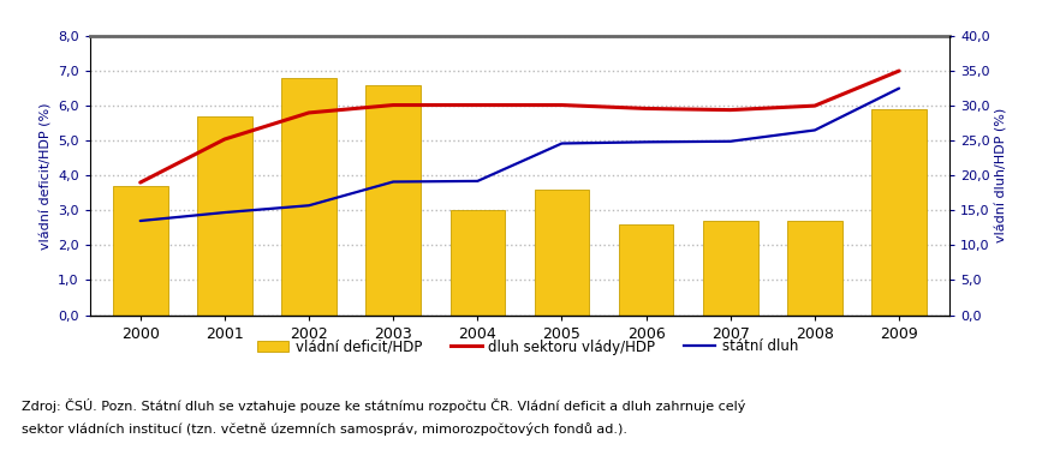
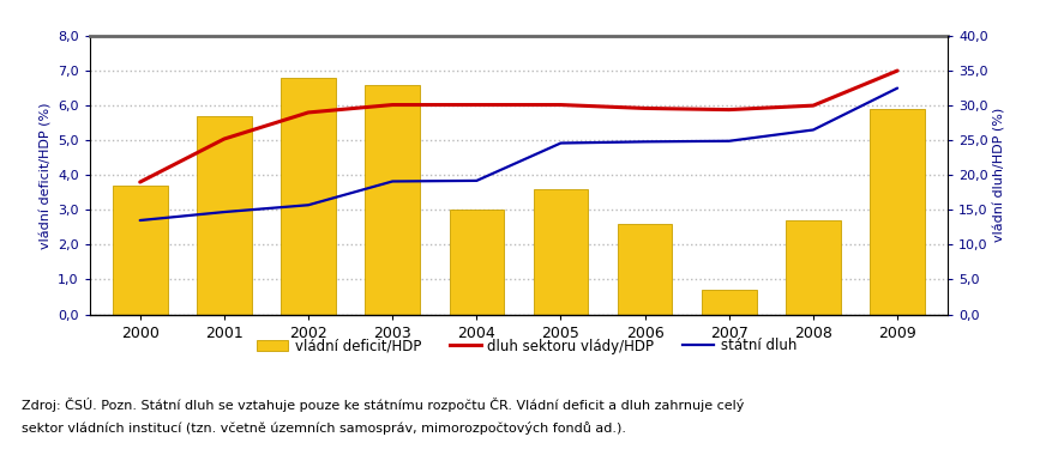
vládní deficit/HDP/2007: 2,7 -> 0,7
